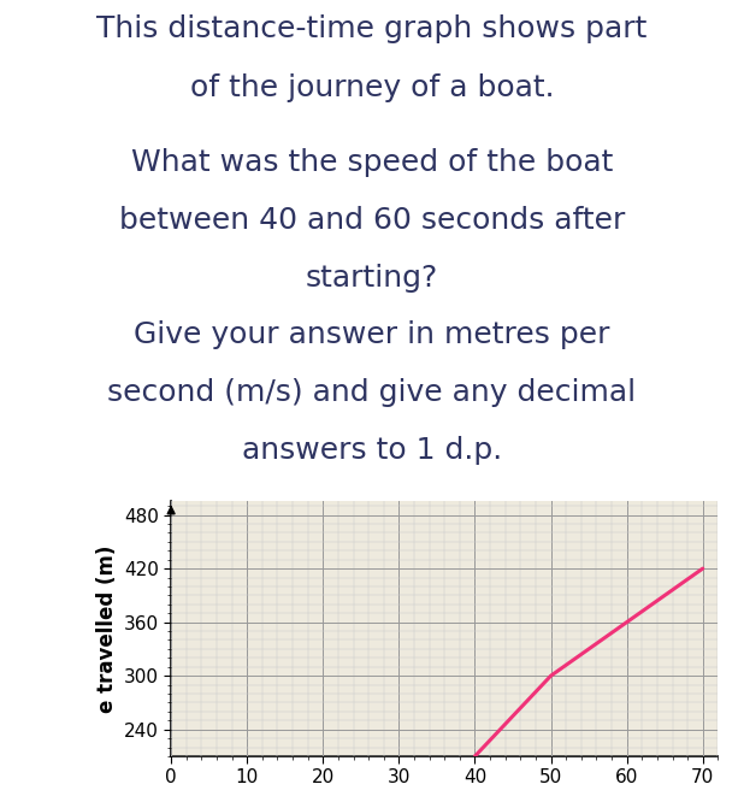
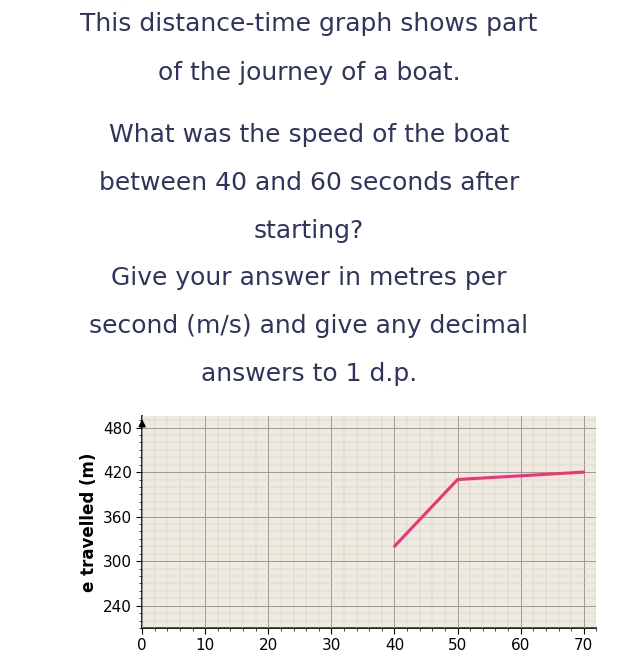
40: 210 -> 320
50: 300 -> 410
